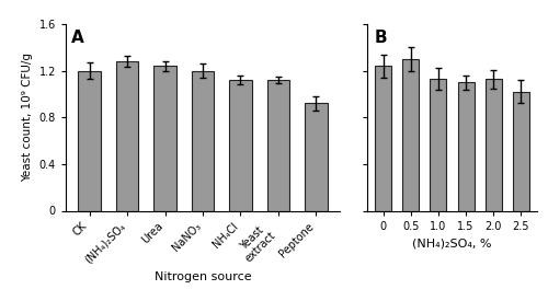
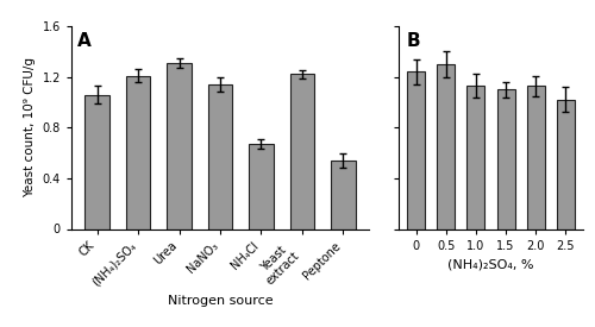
CK: 1.20 -> 1.06
(NH₄)₂SO₄: 1.28 -> 1.21
Urea: 1.24 -> 1.31
NaNO₃: 1.20 -> 1.14
NH₄Cl: 1.12 -> 0.67
Yeast extract: 1.12 -> 1.22
Peptone: 0.92 -> 0.54
